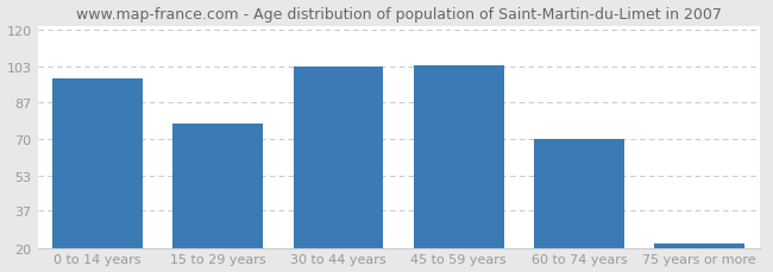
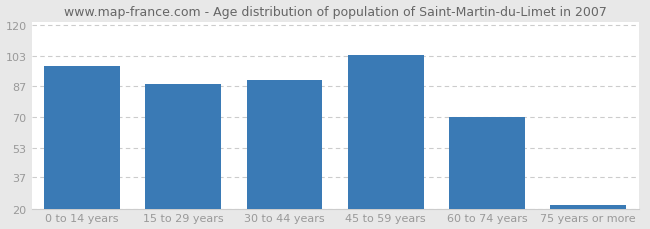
15 to 29 years: 77 -> 88
30 to 44 years: 103 -> 90
